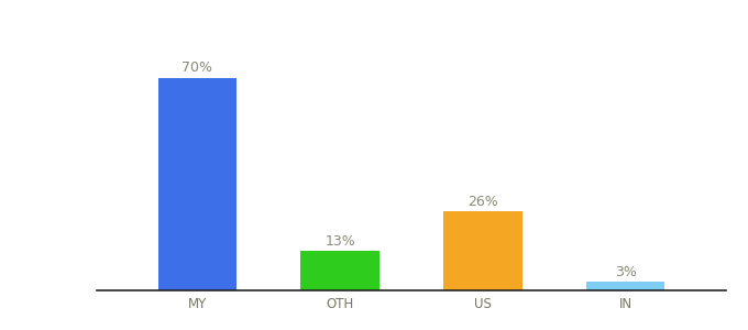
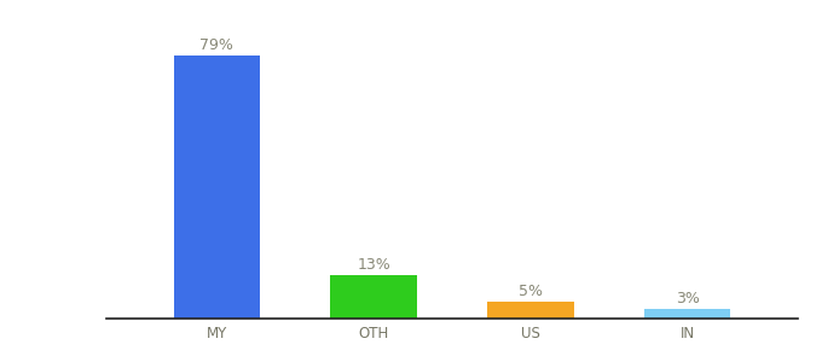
MY: 70% -> 79%
US: 26% -> 5%
